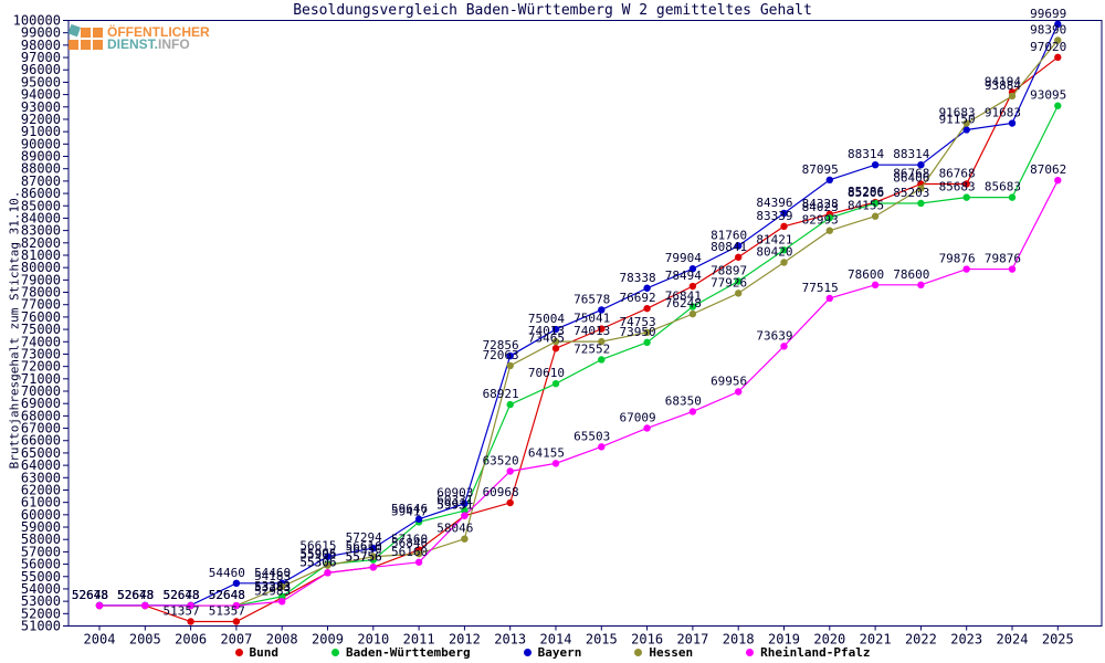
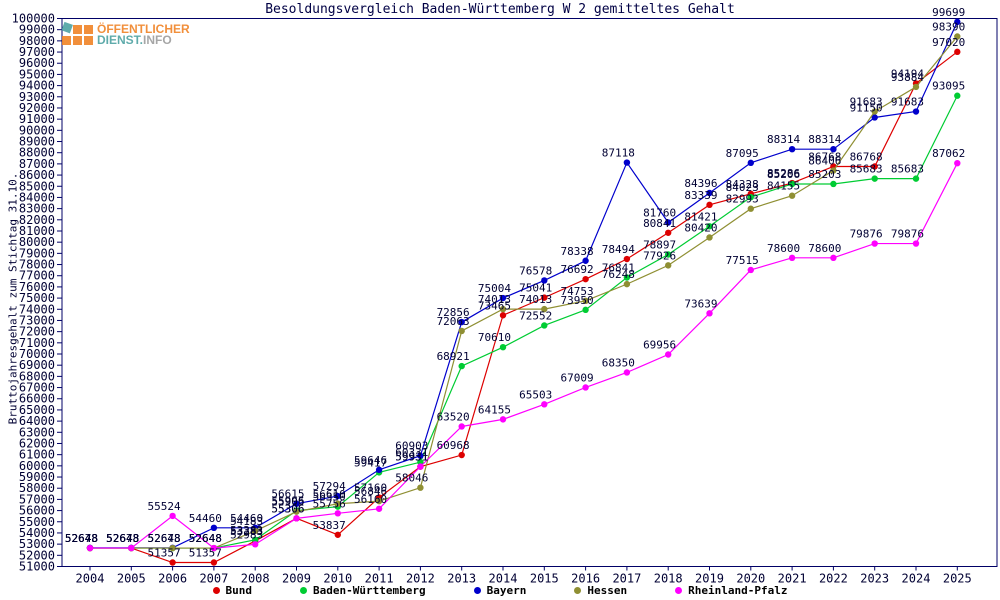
Rheinland-Pfalz/2006: 52648 -> 55524
Bund/2010: 55756 -> 53837
Bayern/2017: 79904 -> 87118
